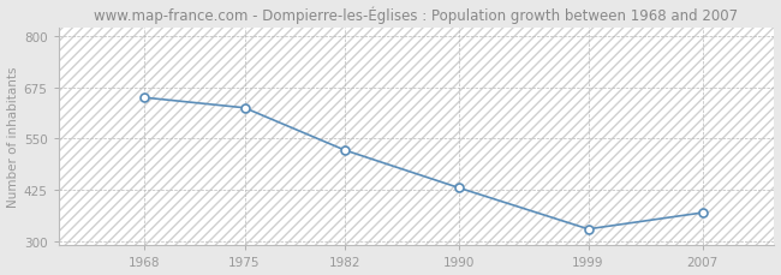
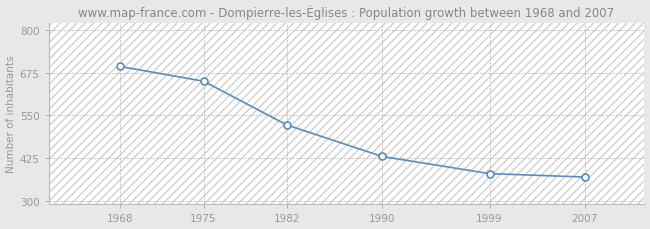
1968: 650 -> 693
1975: 625 -> 650
1999: 330 -> 380
